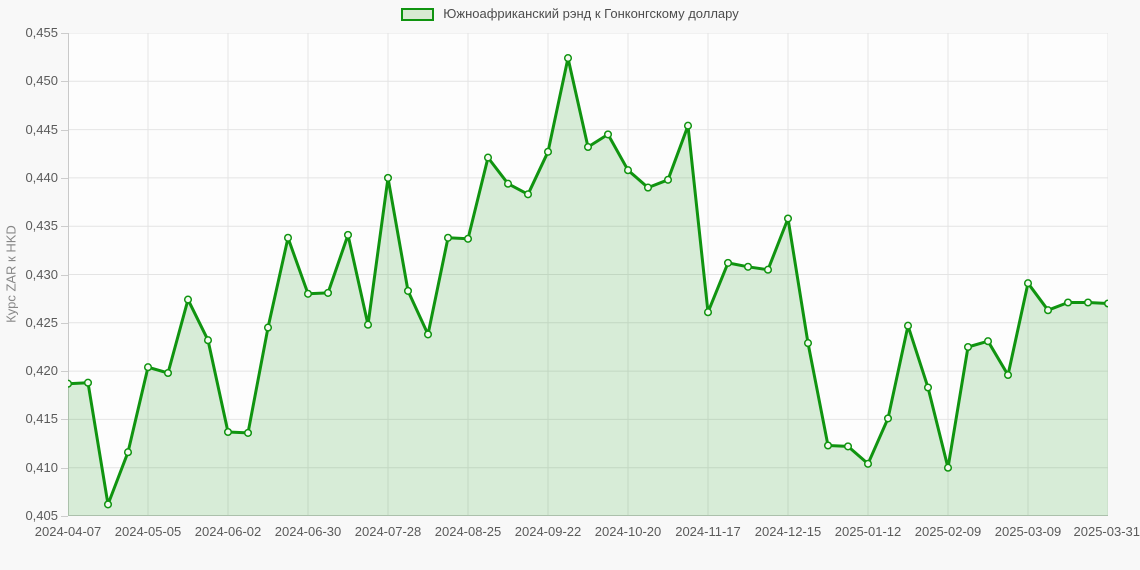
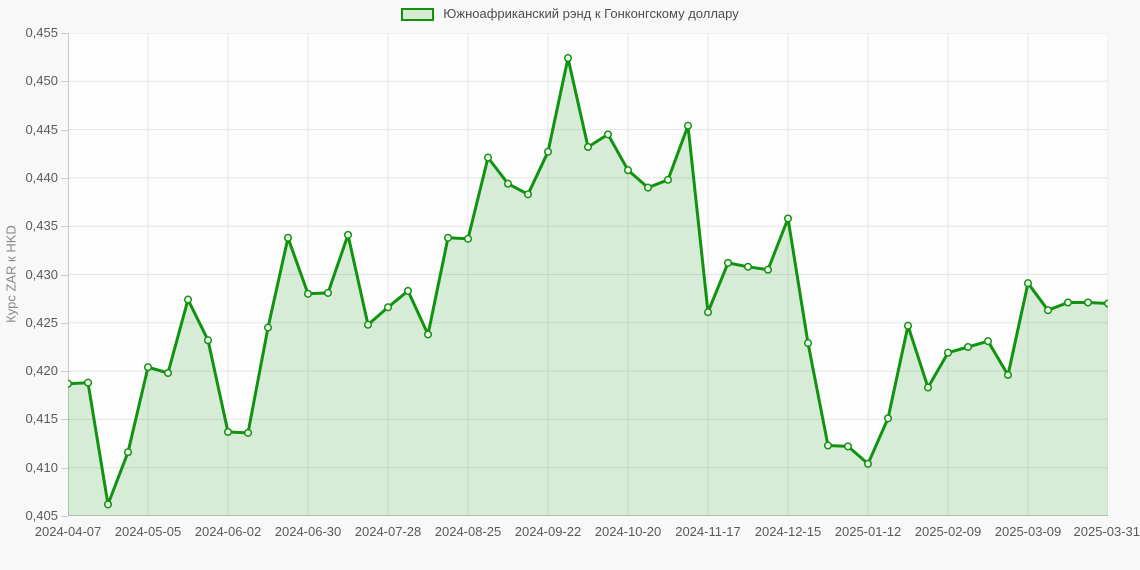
2024-07-28: 0,44 -> 0,43
2025-02-09: 0,41 -> 0,42
